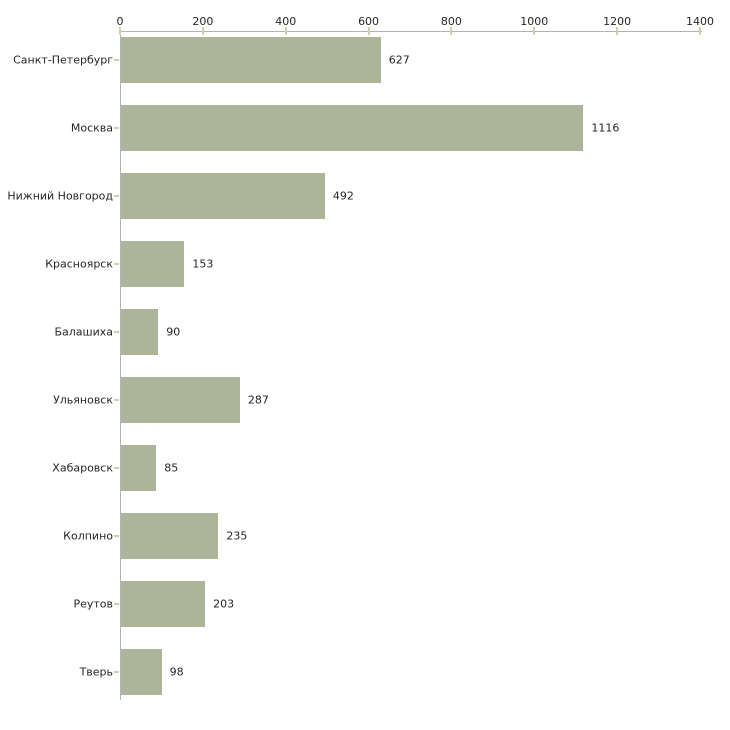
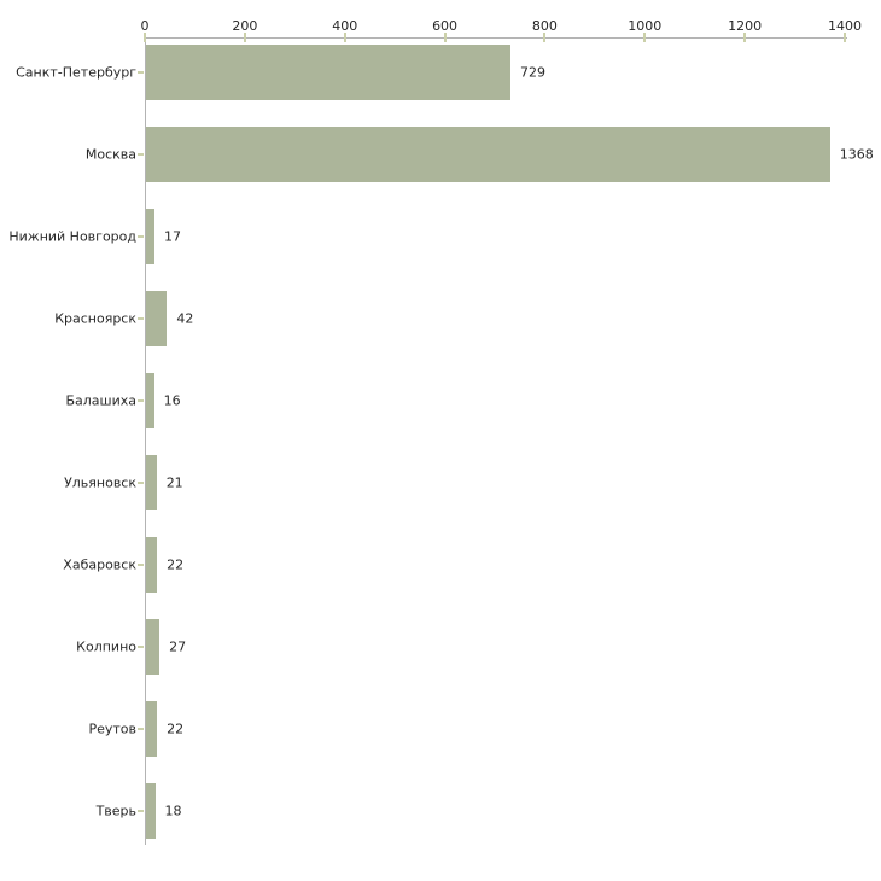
Санкт-Петербург: 627 -> 729
Москва: 1116 -> 1368
Нижний Новгород: 492 -> 17
Красноярск: 153 -> 42
Балашиха: 90 -> 16
Ульяновск: 287 -> 21
Хабаровск: 85 -> 22
Колпино: 235 -> 27
Реутов: 203 -> 22
Тверь: 98 -> 18
